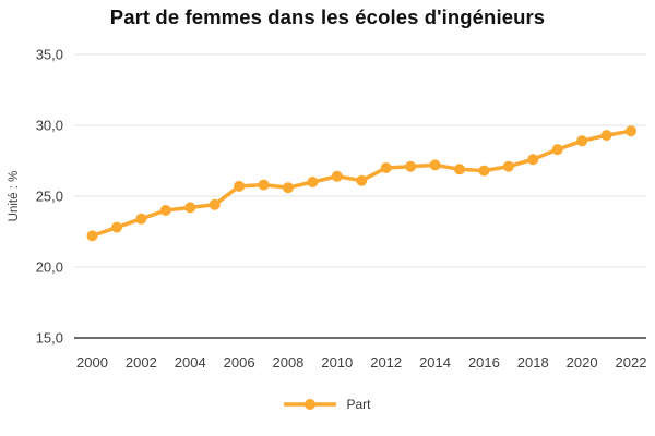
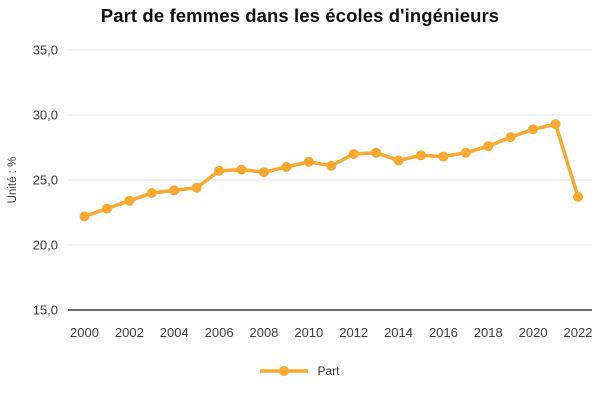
2014: 27,2 -> 26,5
2022: 29,6 -> 23,7
